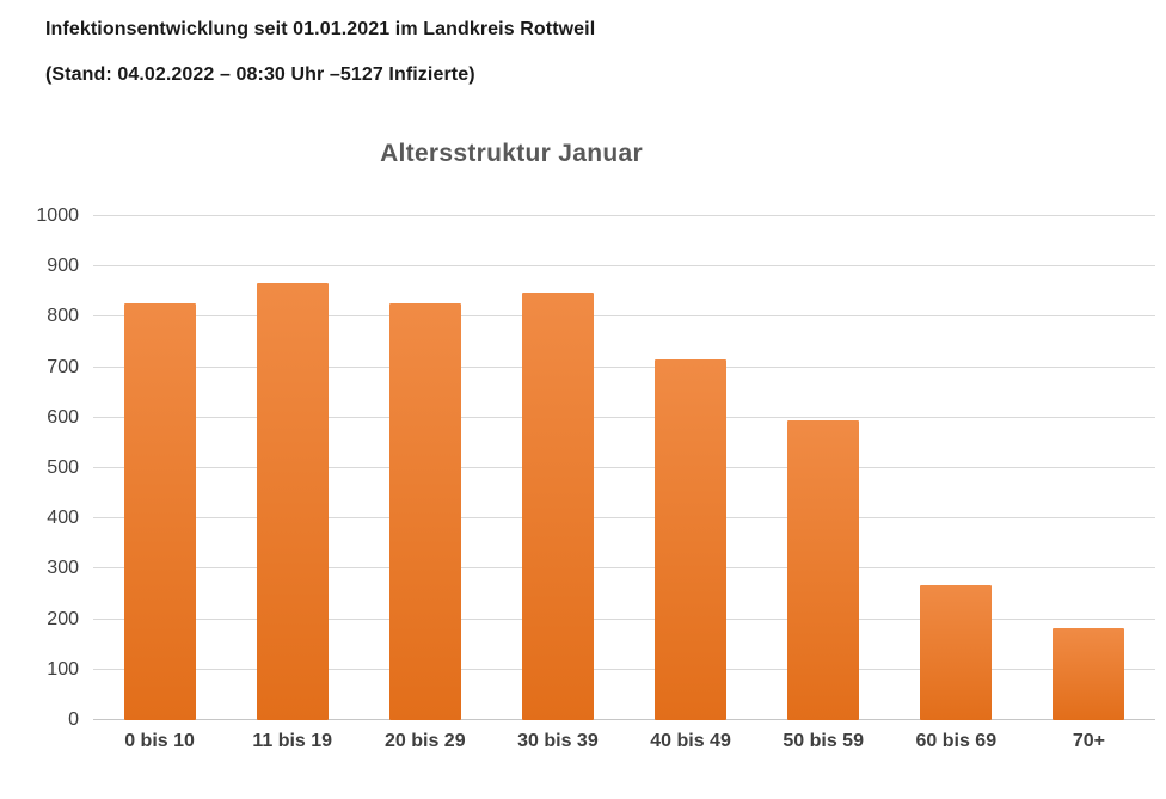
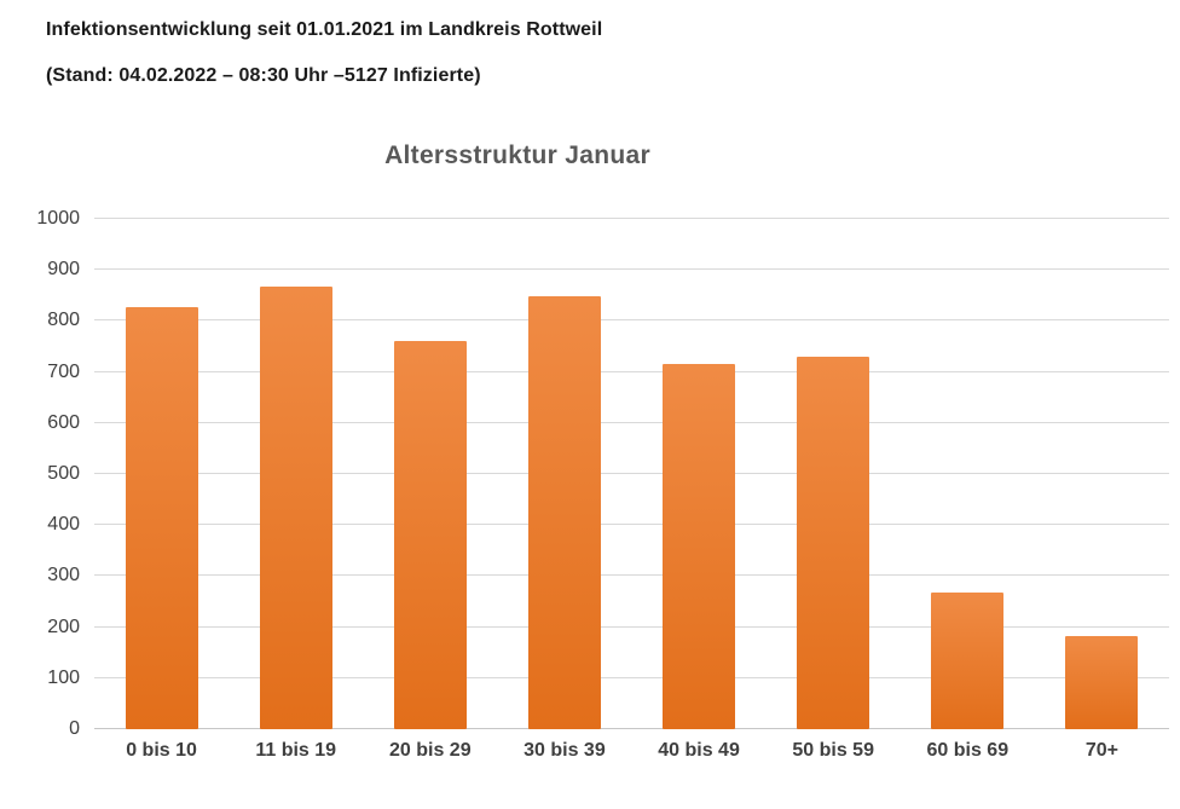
20 bis 29: 830 -> 760
50 bis 59: 600 -> 730
